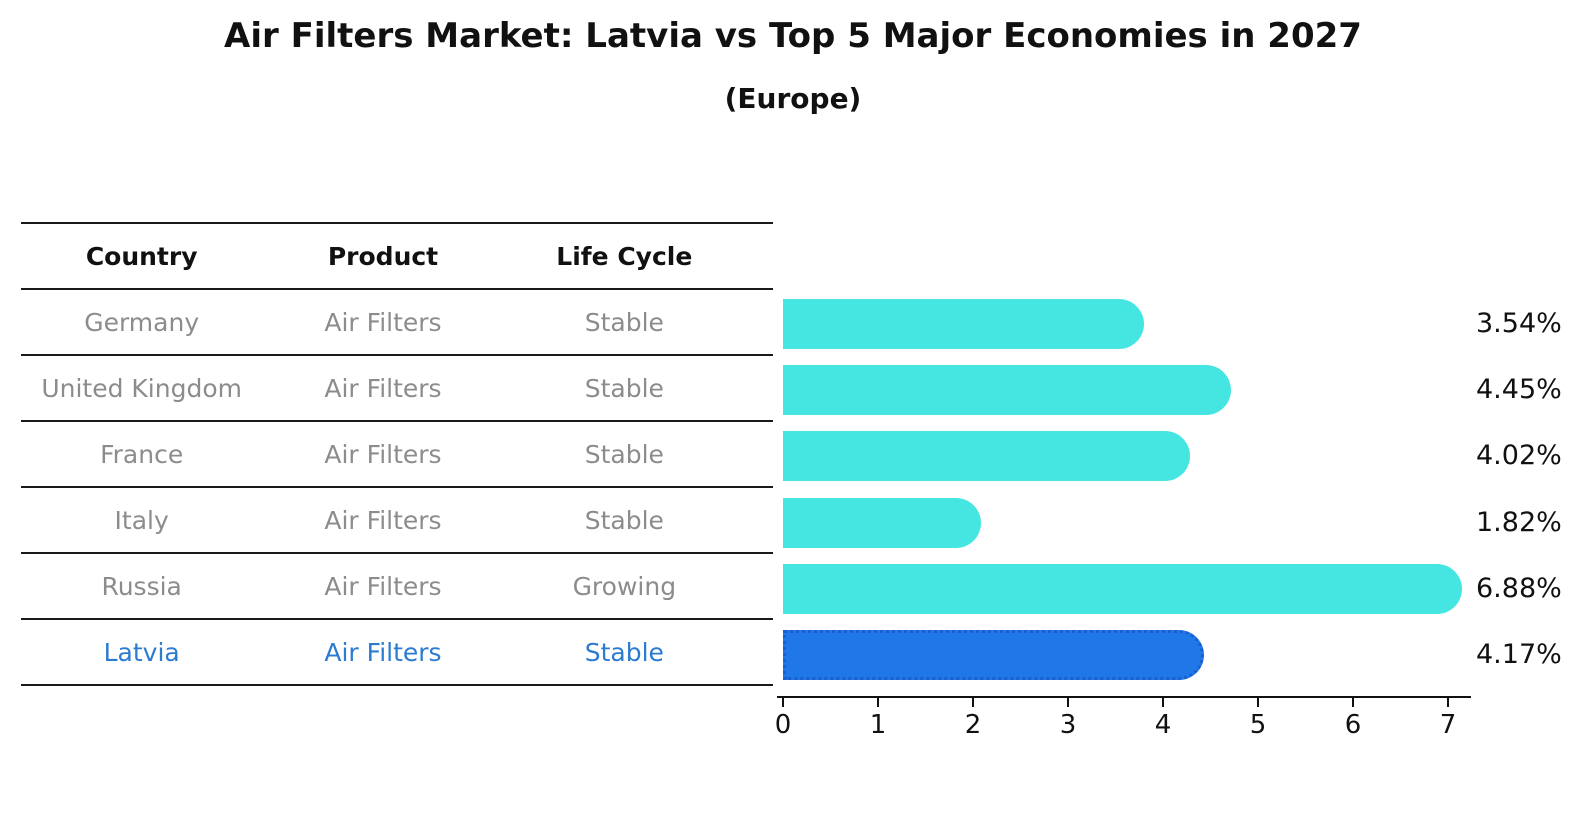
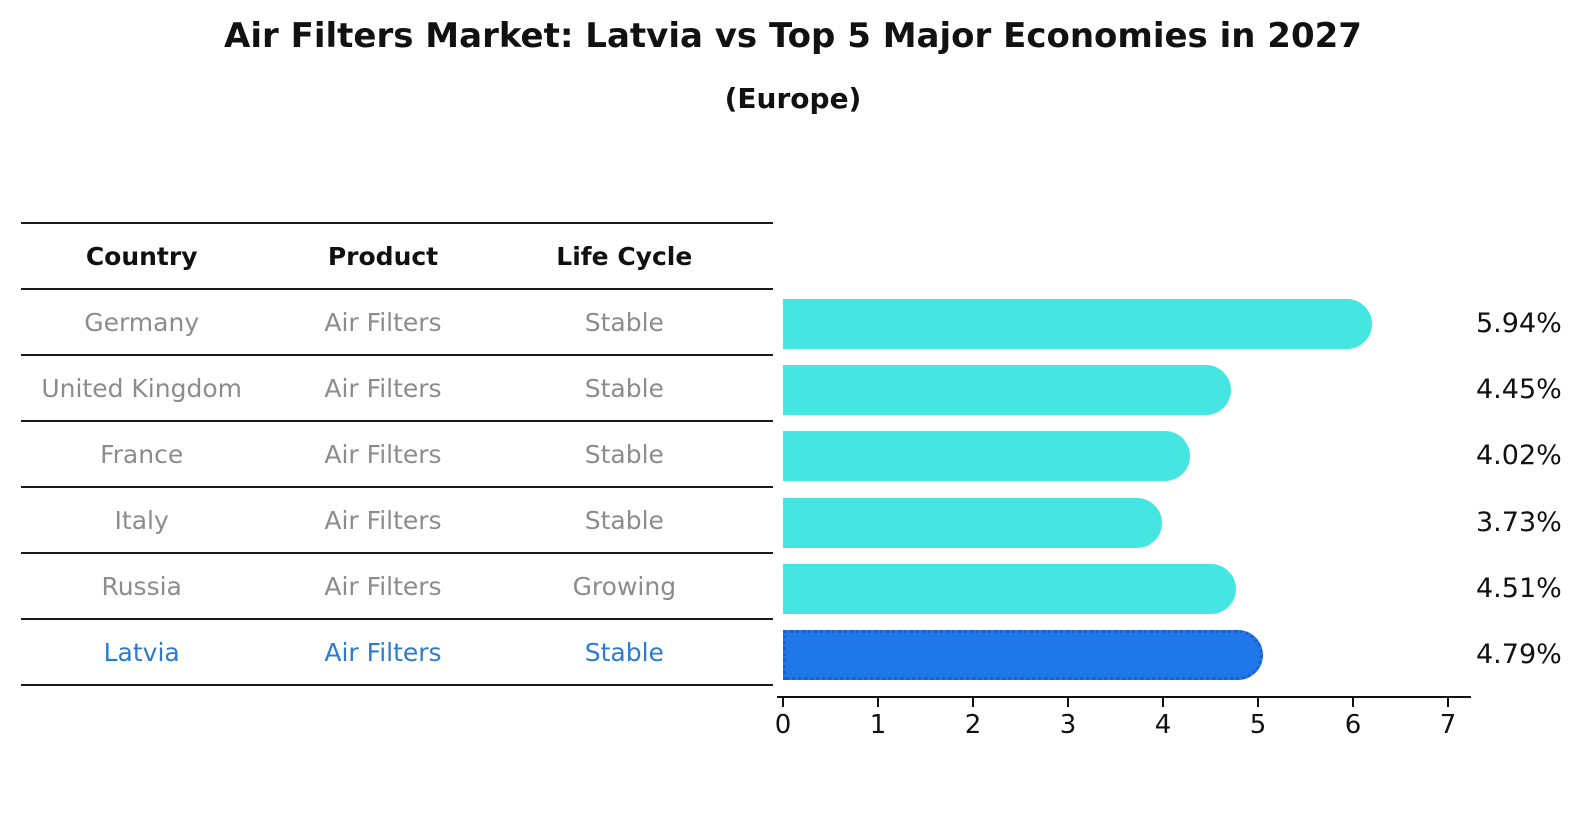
Germany: 3.54% -> 5.94%
Italy: 1.82% -> 3.73%
Russia: 6.88% -> 4.51%
Latvia: 4.17% -> 4.79%
